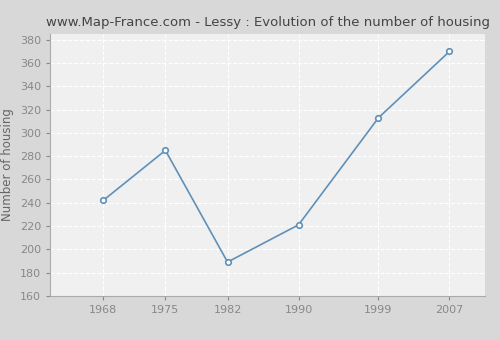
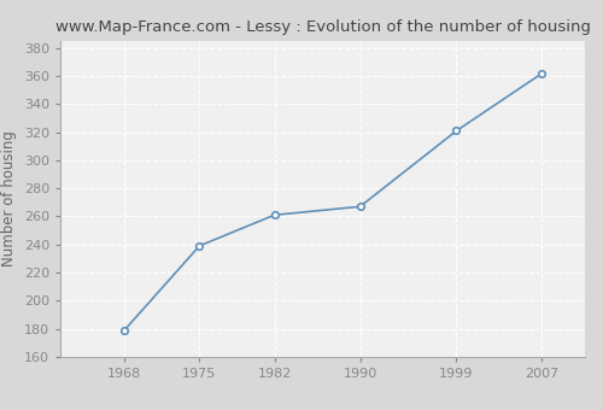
1968: 242 -> 179
1975: 285 -> 239
1982: 189 -> 261
1990: 221 -> 267
1999: 313 -> 321
2007: 370 -> 362
